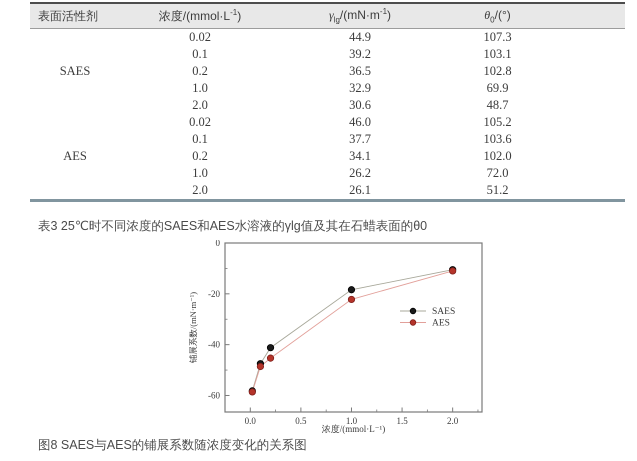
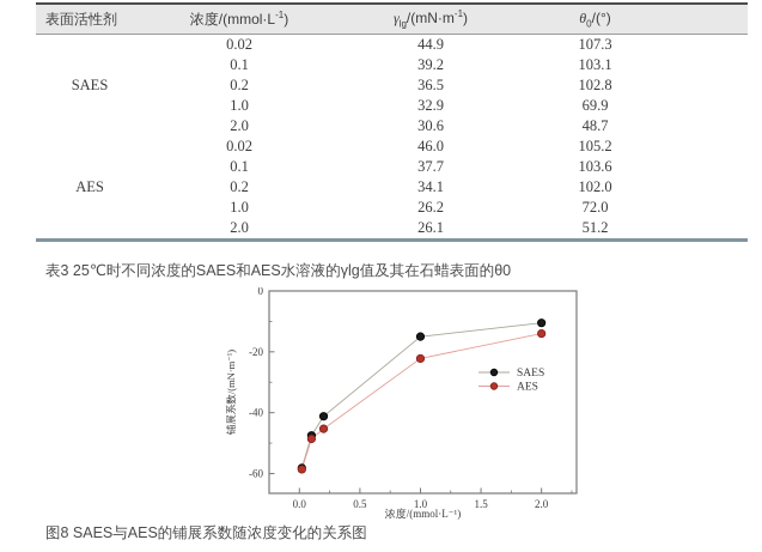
SAES/1.0: -18 -> -15
AES/2.0: -11 -> -14
